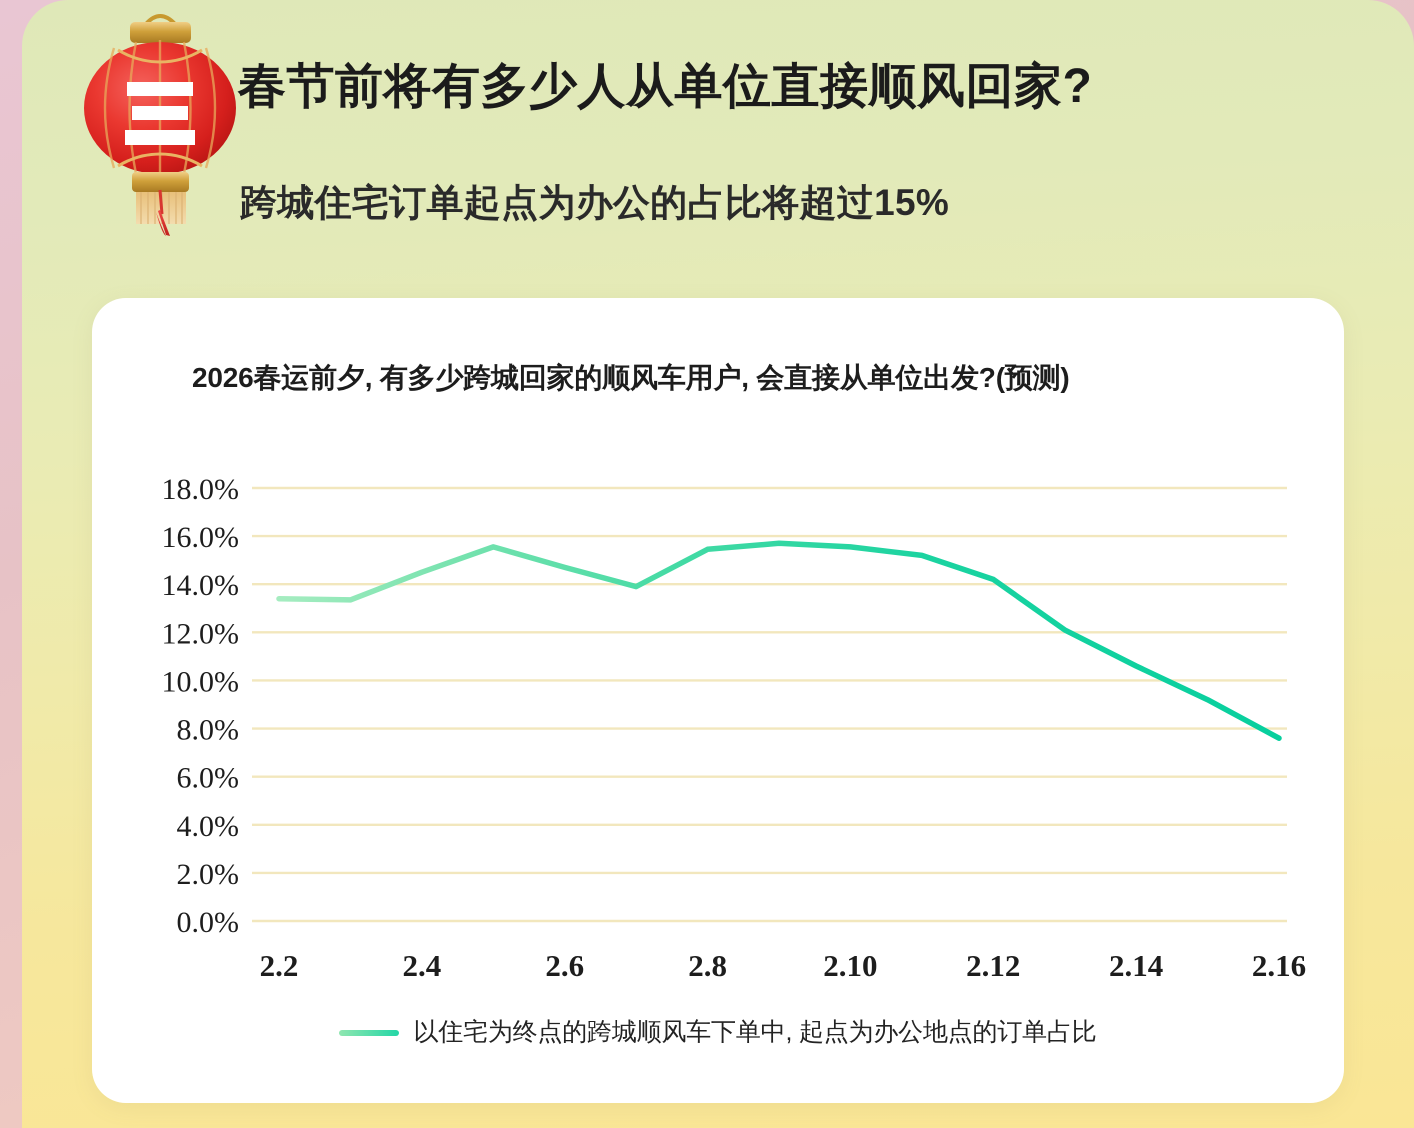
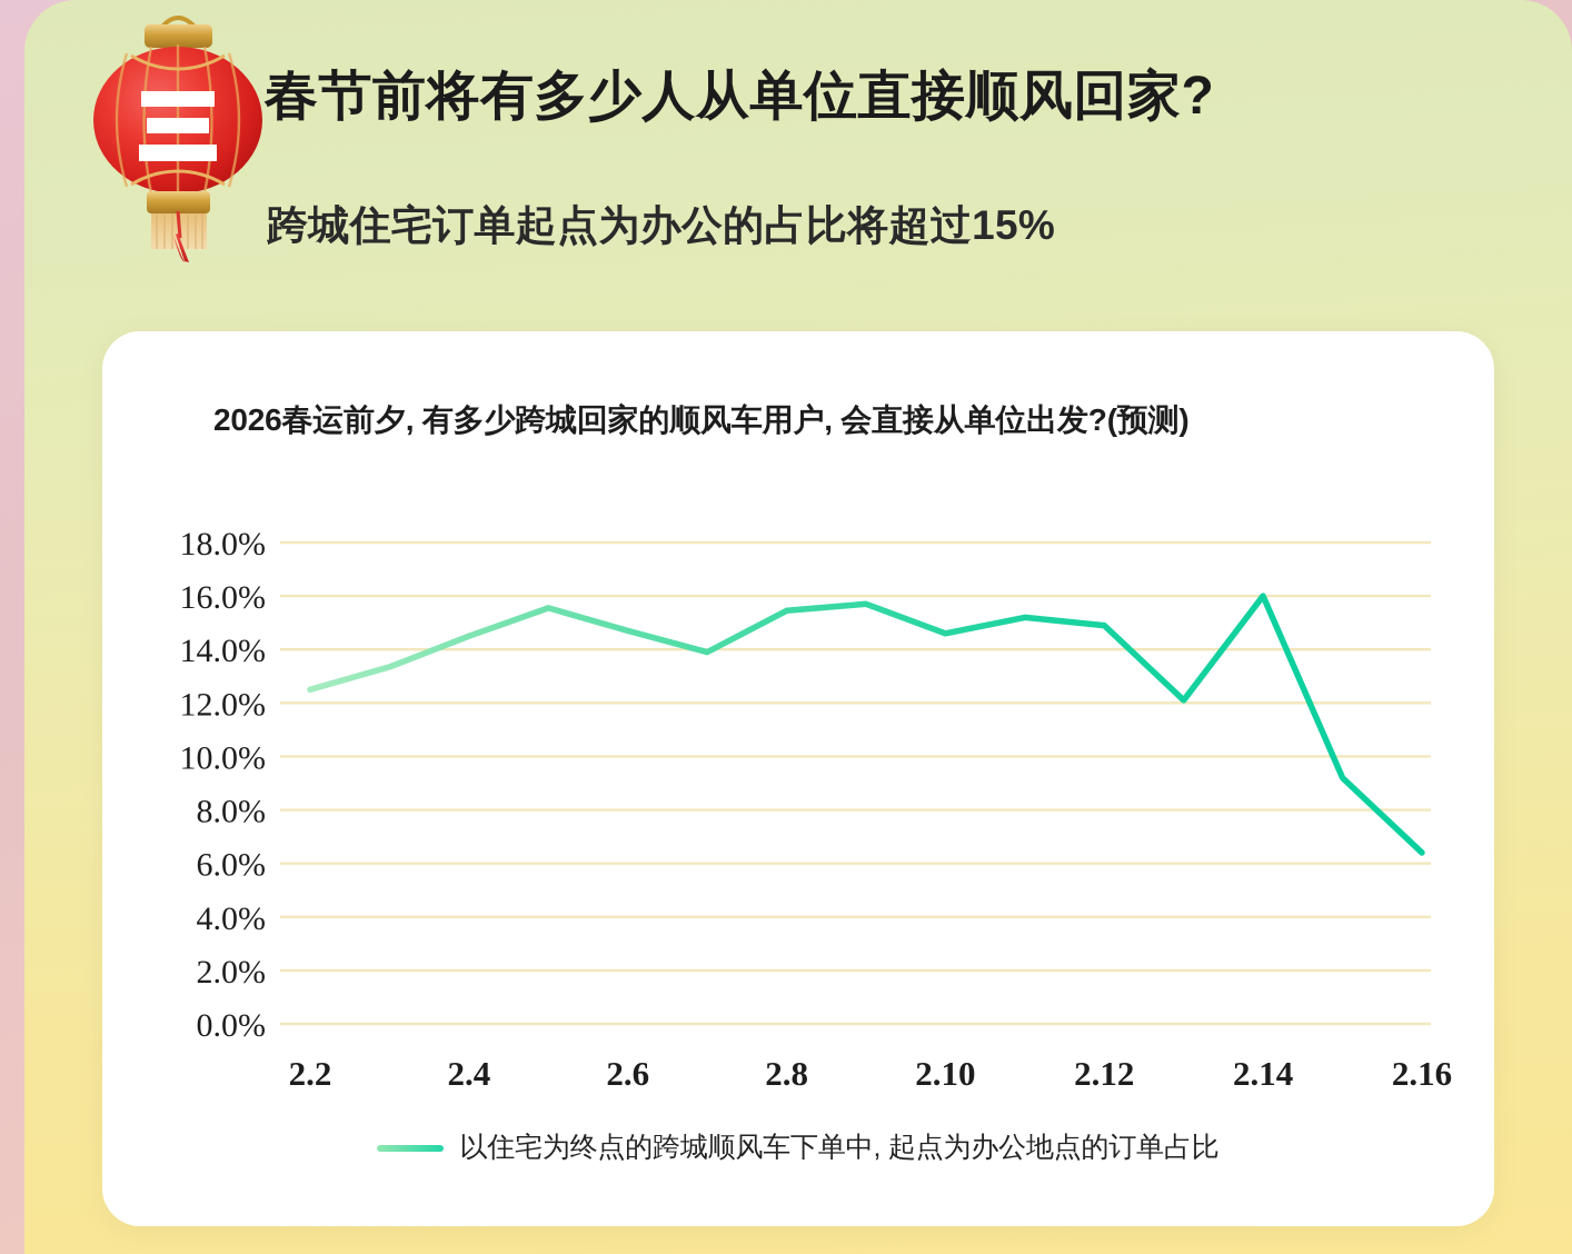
2.2: 13.4% -> 12.5%
2.10: 15.6% -> 14.6%
2.12: 14.2% -> 14.9%
2.14: 10.6% -> 16.0%
2.16: 7.6% -> 6.4%
